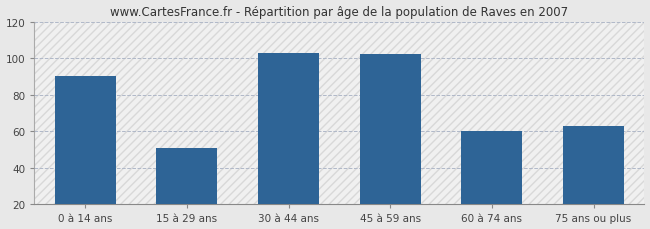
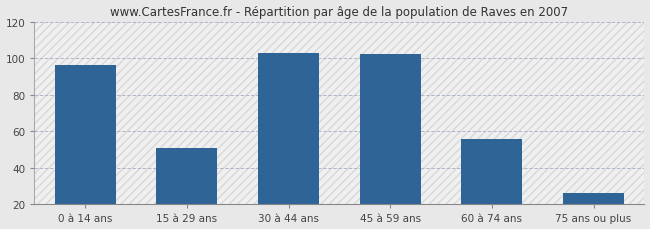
0 à 14 ans: 90 -> 96
60 à 74 ans: 60 -> 56
75 ans ou plus: 63 -> 26
